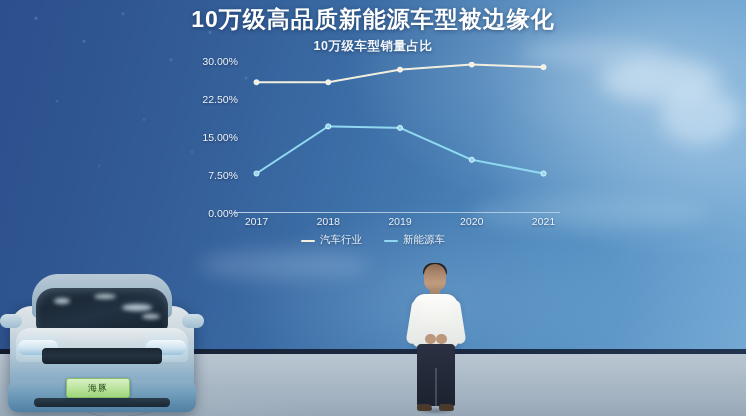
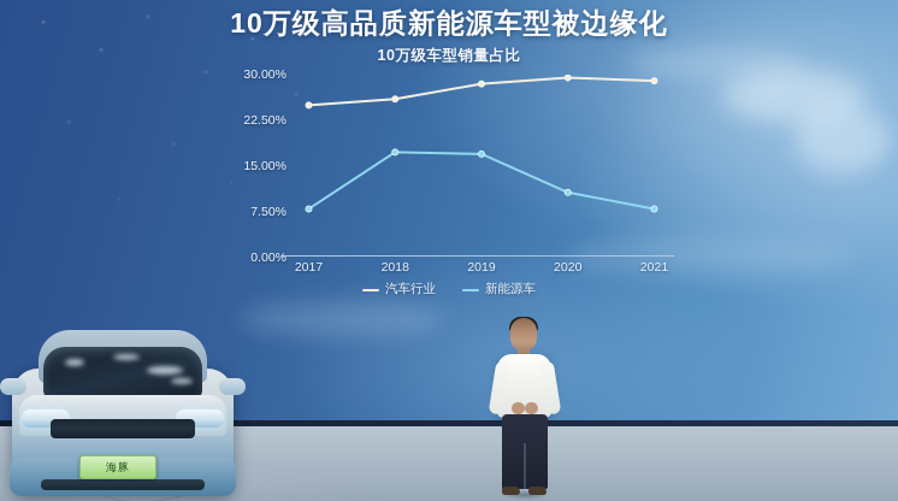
汽车行业/2017: 26% -> 25%
